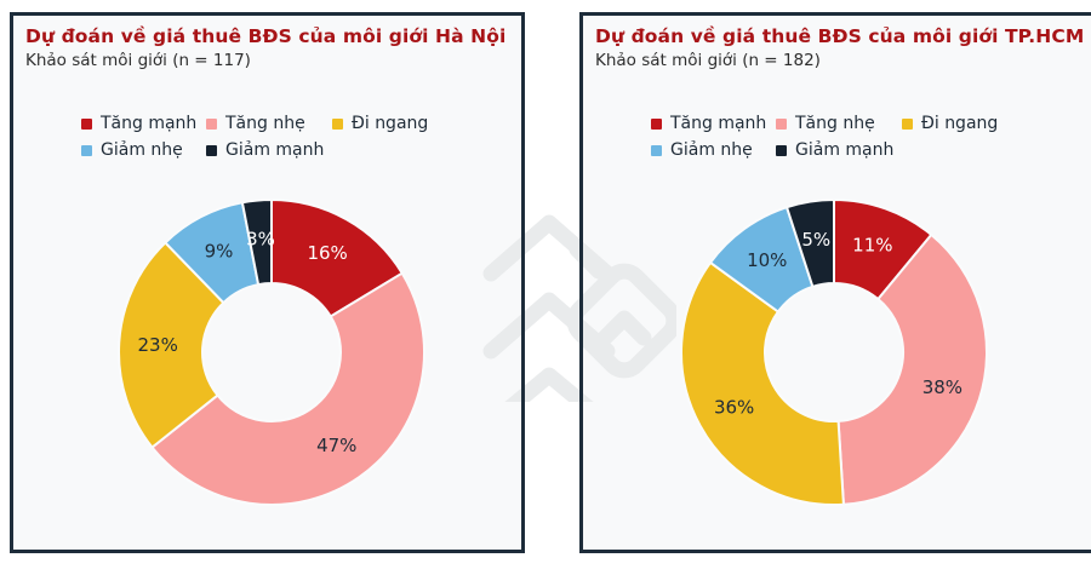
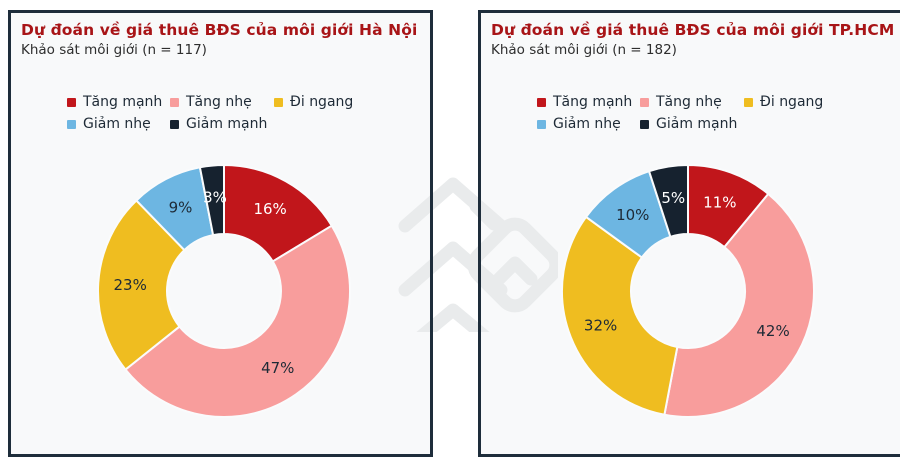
Dự đoán về giá thuê BĐS của môi giới TP.HCM/Tăng nhẹ: 38% -> 42%
Dự đoán về giá thuê BĐS của môi giới TP.HCM/Đi ngang: 36% -> 32%
